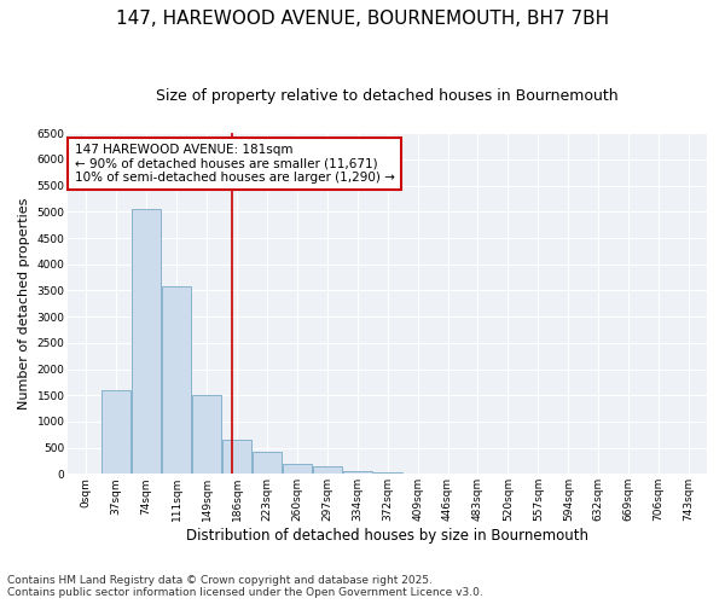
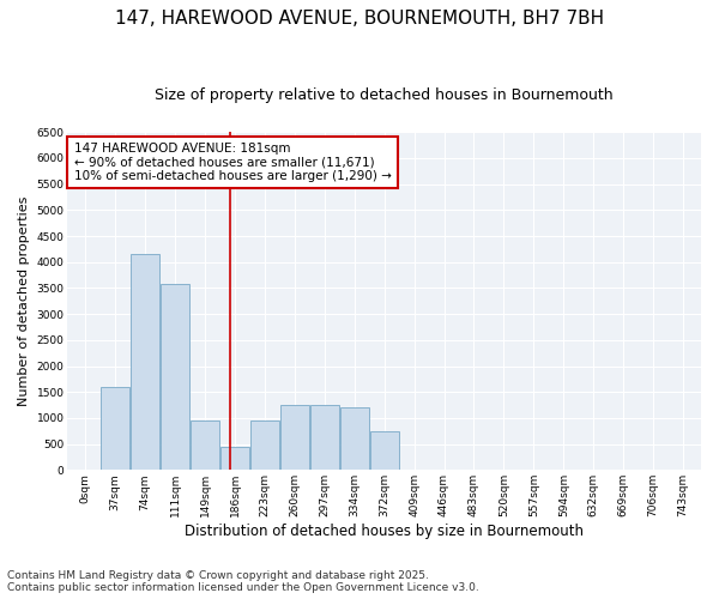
74sqm: 5050 -> 4150
149sqm: 1500 -> 950
186sqm: 650 -> 450
223sqm: 430 -> 950
260sqm: 200 -> 1250
297sqm: 140 -> 1250
334sqm: 50 -> 1200
372sqm: 20 -> 750
